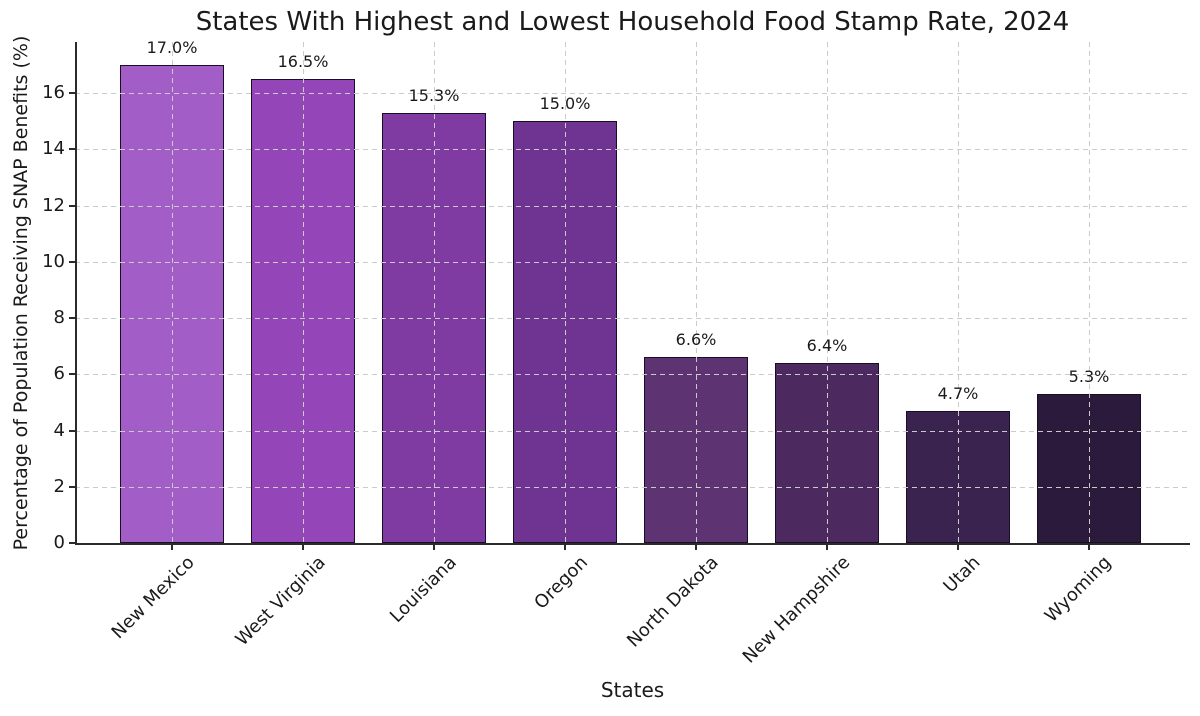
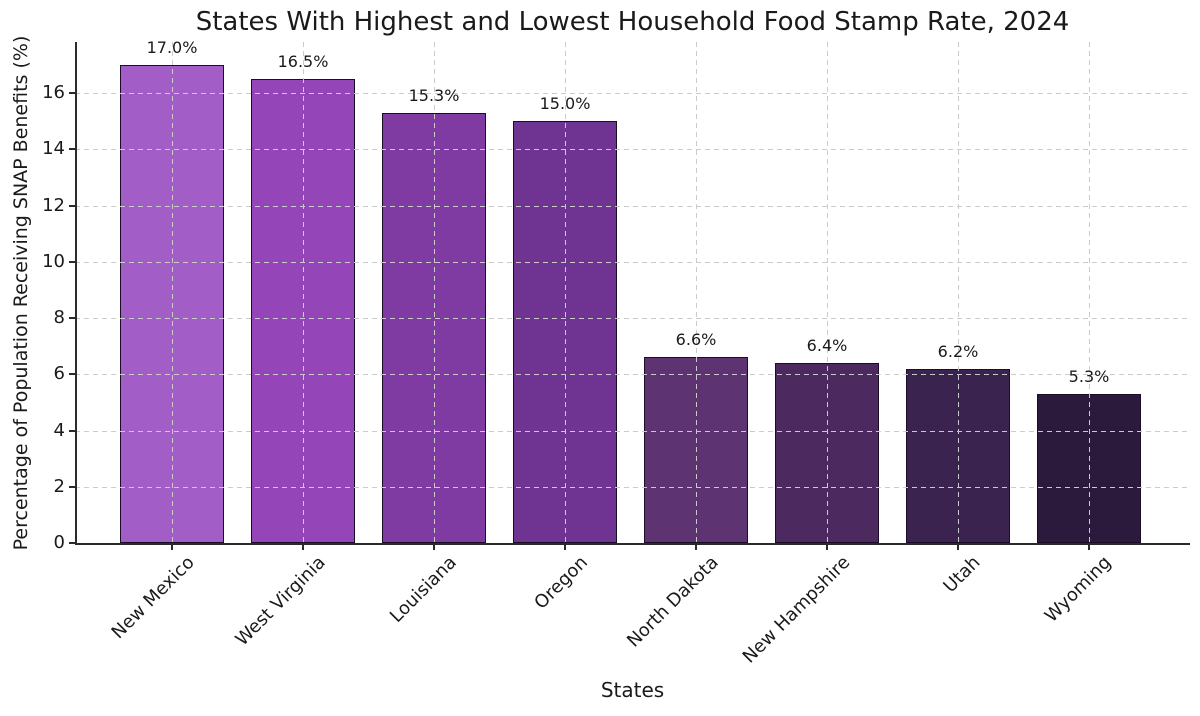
Utah: 4.7% -> 6.2%
